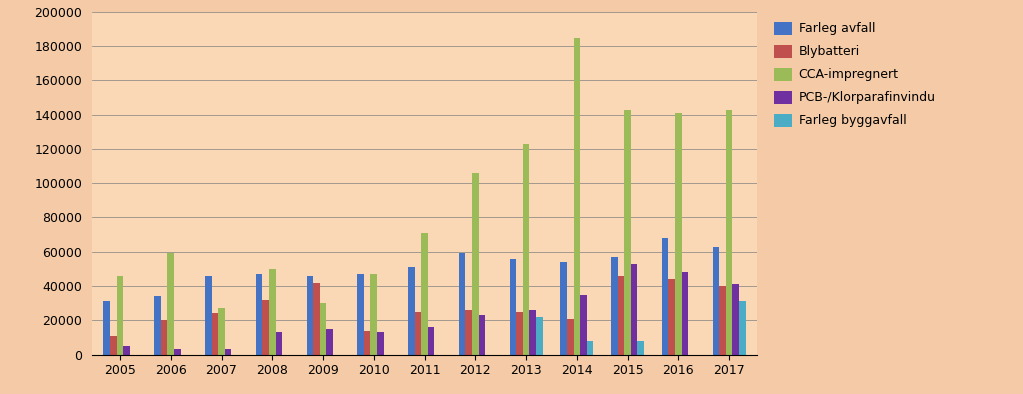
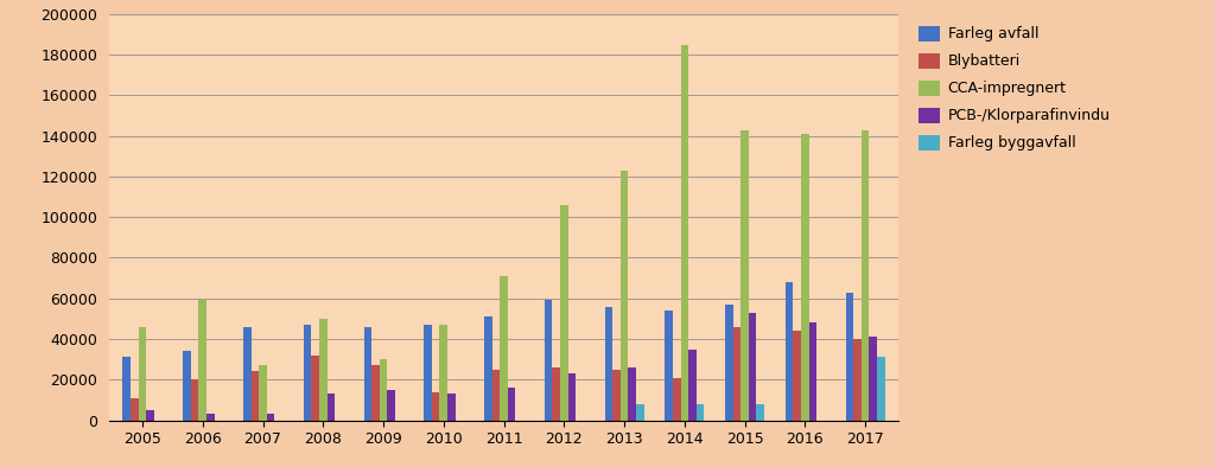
Blybatteri/2009: 42000 -> 27000
Farleg byggavfall/2013: 22000 -> 8000
